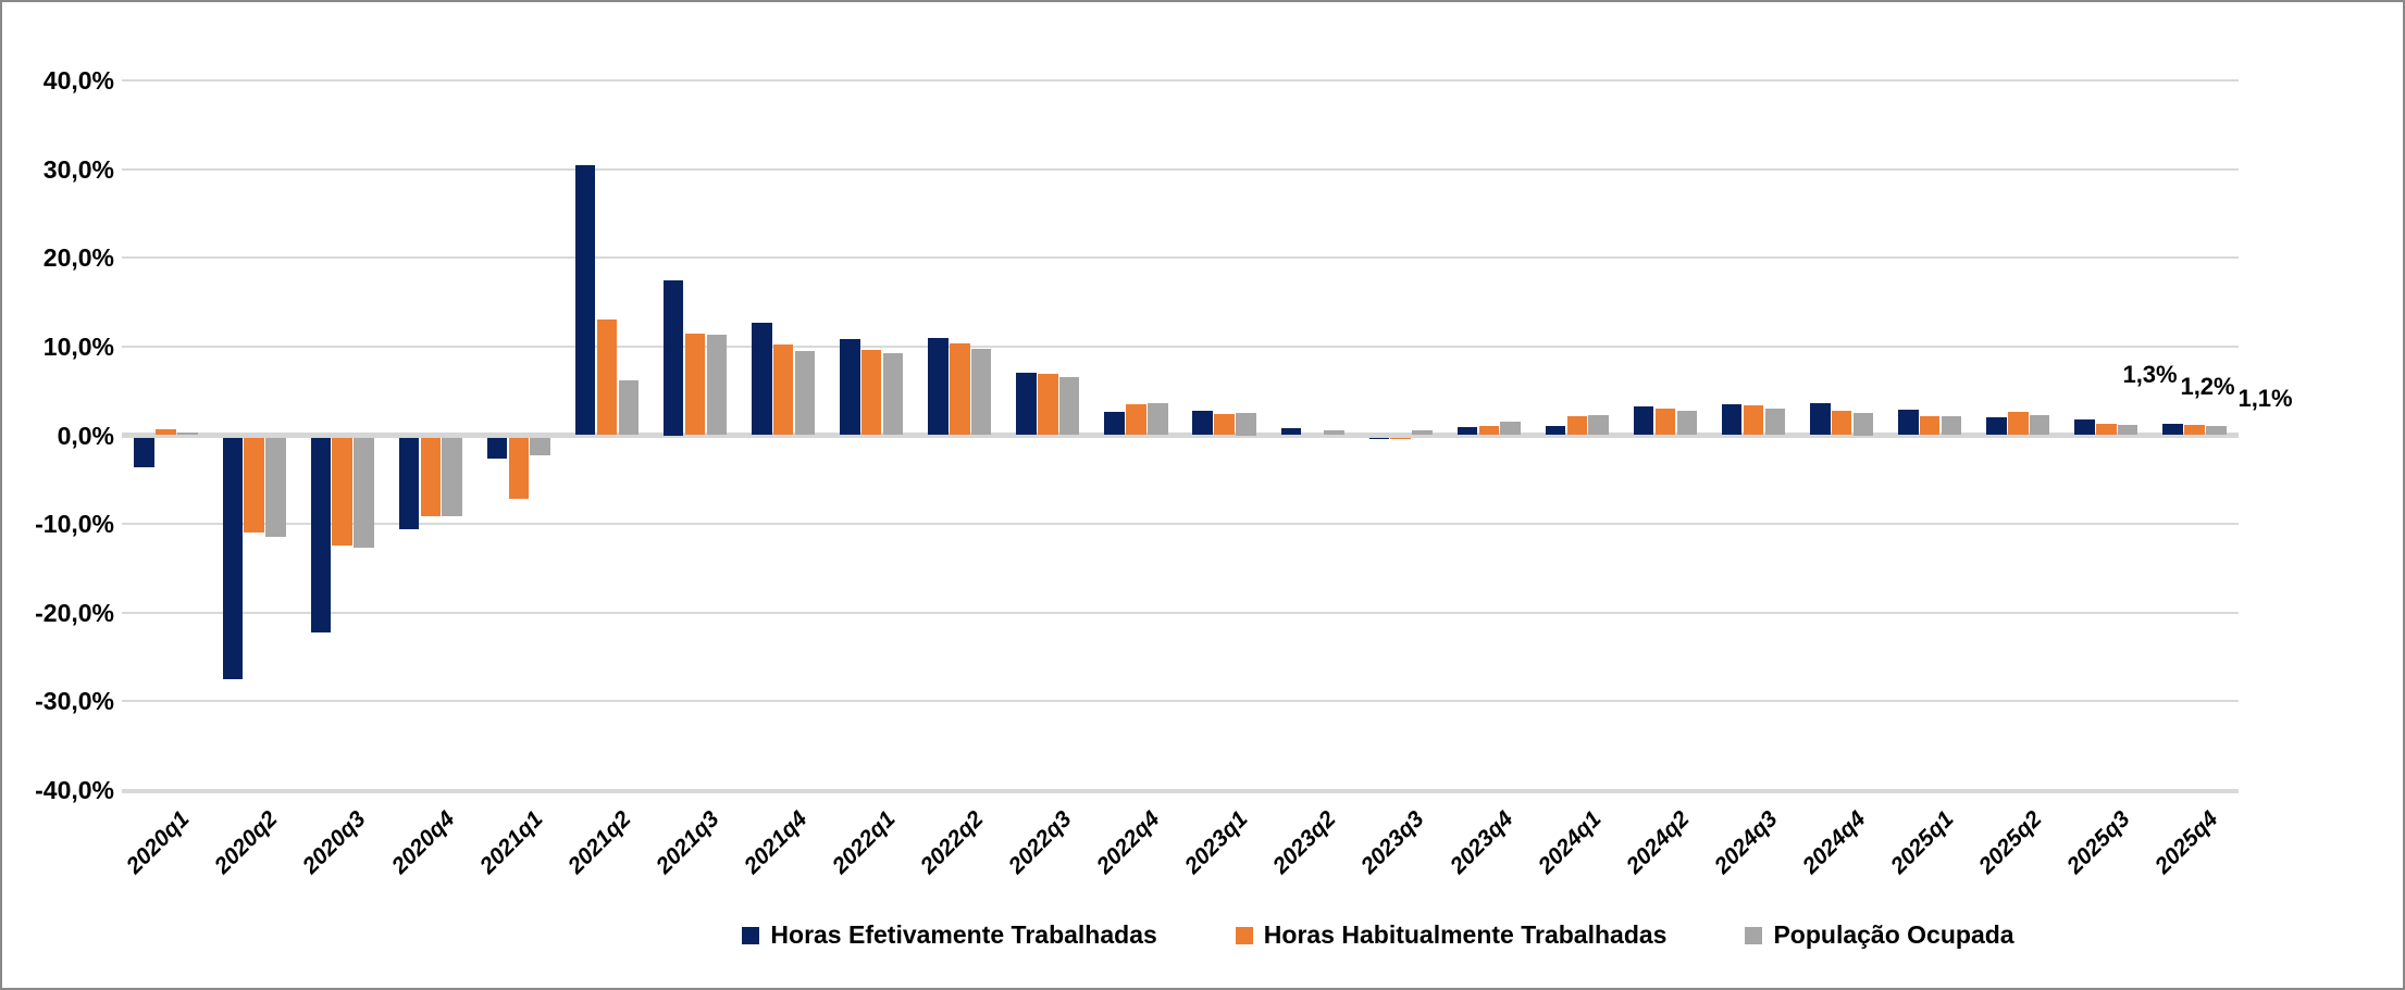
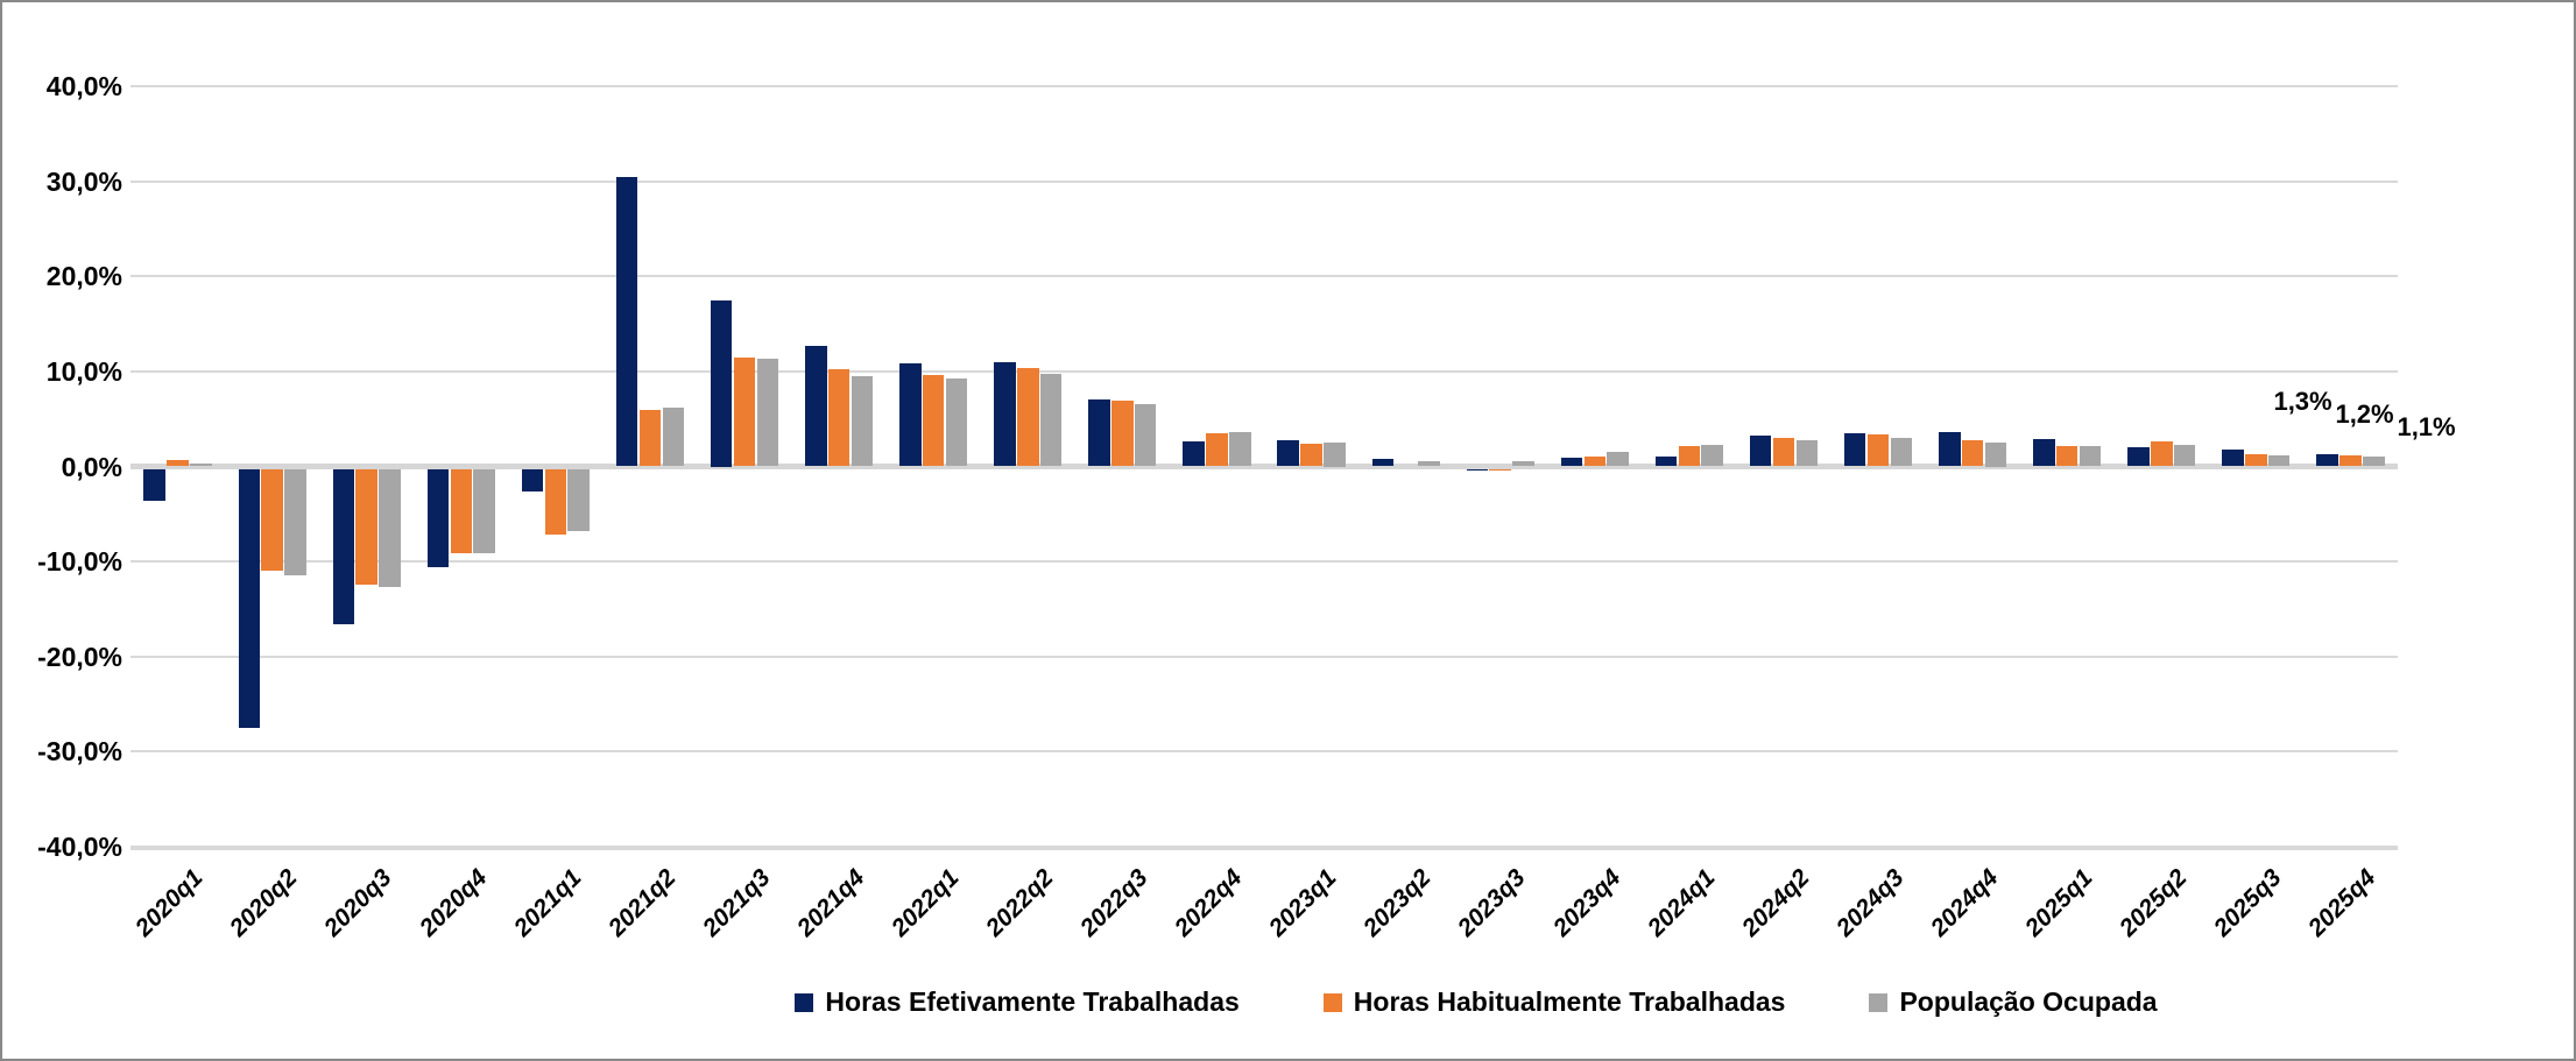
Horas Efetivamente Trabalhadas/2020q3: -22% -> -16%
População Ocupada/2021q1: -2% -> -7%
Horas Habitualmente Trabalhadas/2021q2: 13% -> 6%
